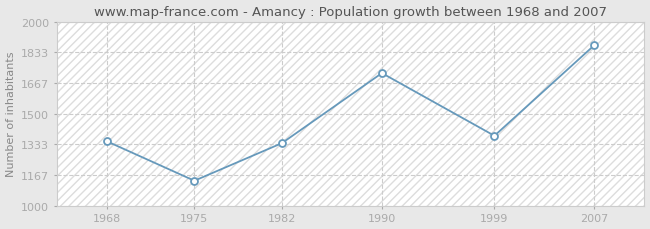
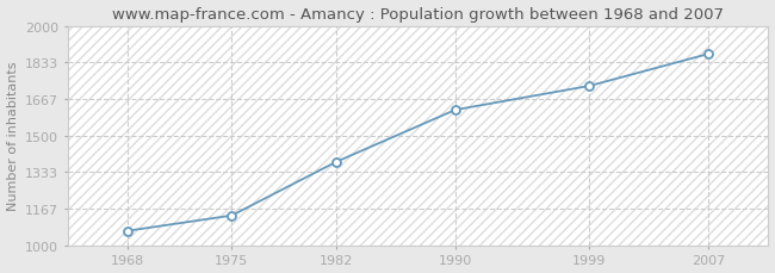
1968: 1350 -> 1070
1982: 1340 -> 1380
1990: 1720 -> 1620
1999: 1380 -> 1730
